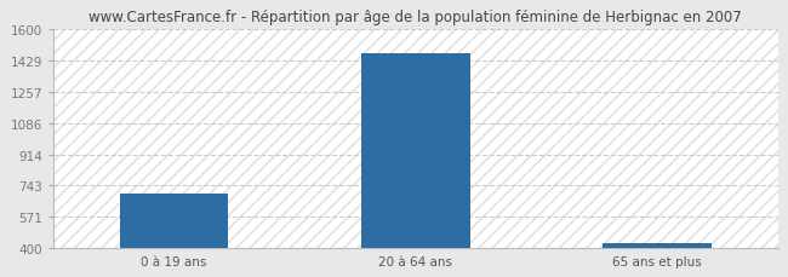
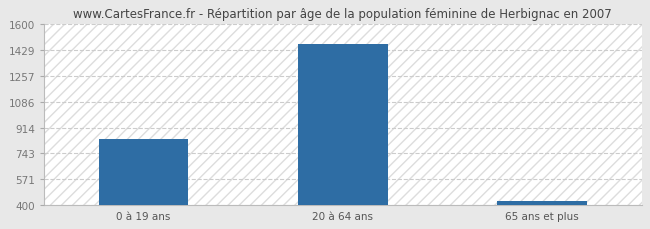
0 à 19 ans: 700 -> 840
